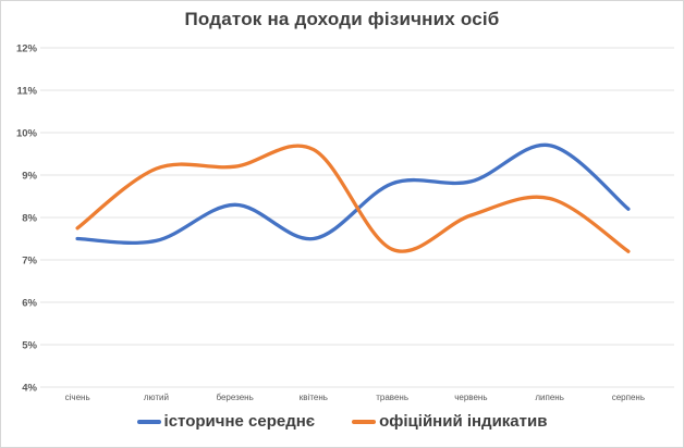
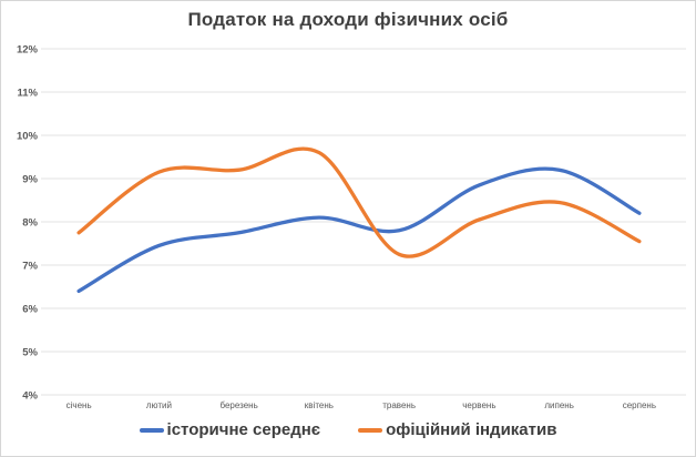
історичне середнє/січень: 7.5% -> 6.4%
історичне середнє/березень: 8.3% -> 7.8%
історичне середнє/квітень: 7.5% -> 8.1%
історичне середнє/травень: 8.8% -> 7.8%
історичне середнє/липень: 9.7% -> 9.2%
офіційний індикатив/серпень: 7.2% -> 7.5%
